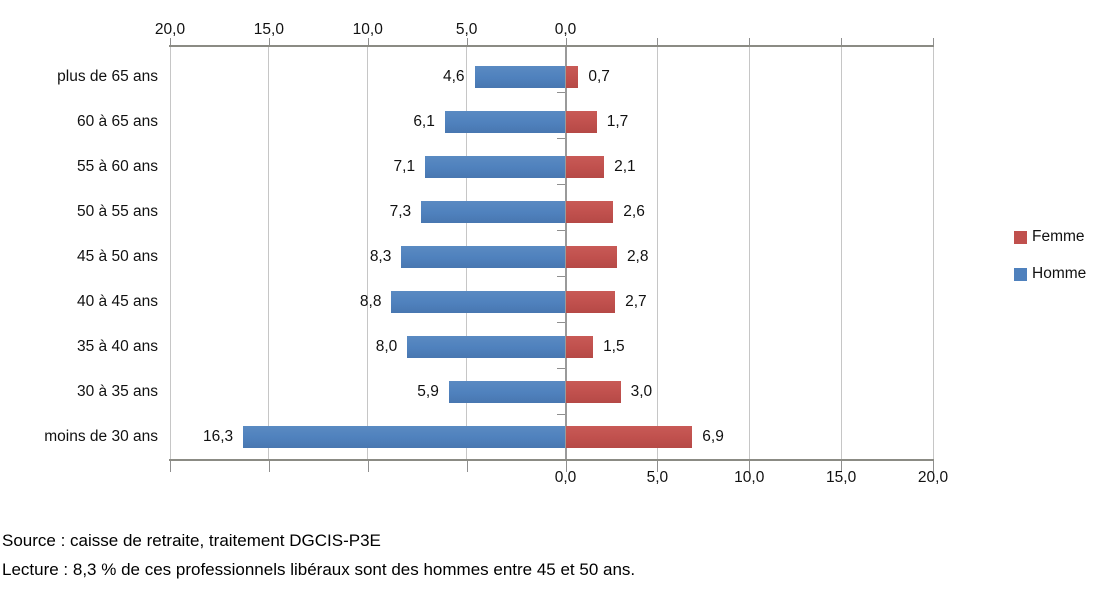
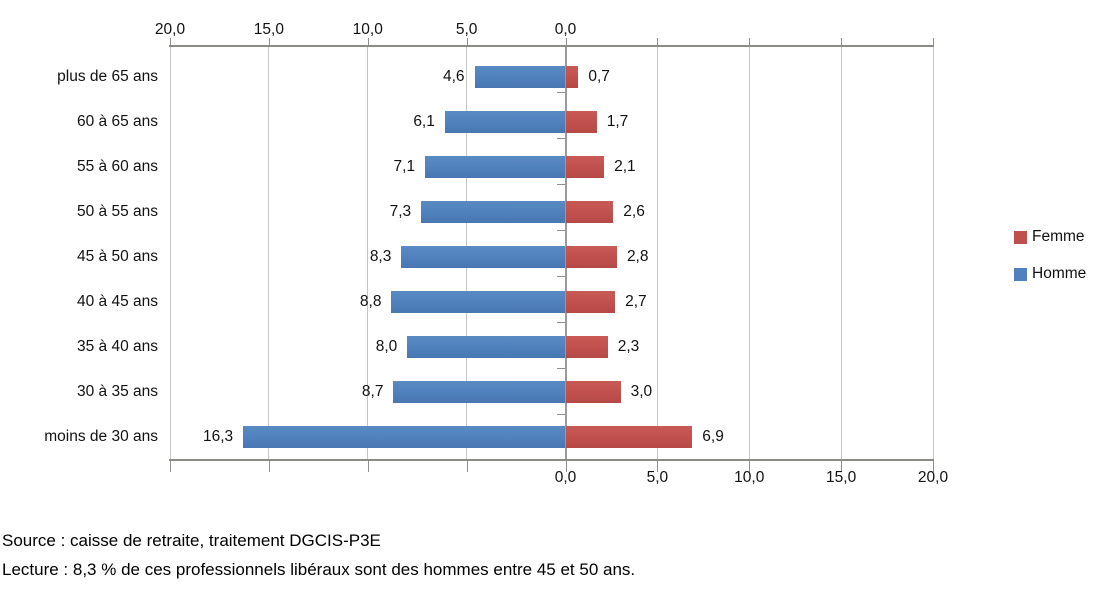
Femme/35 à 40 ans: 1,5 -> 2,3
Homme/30 à 35 ans: 5,9 -> 8,7
